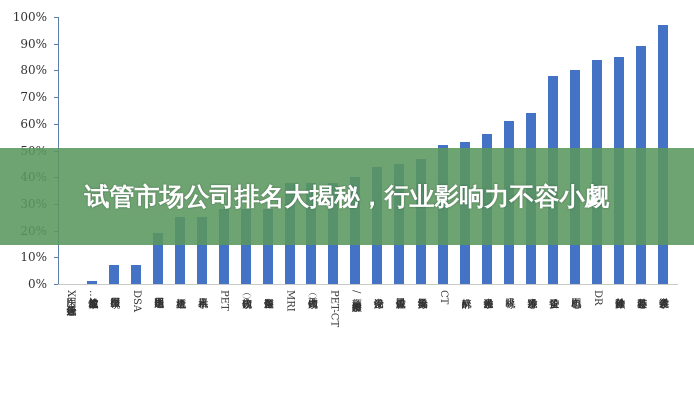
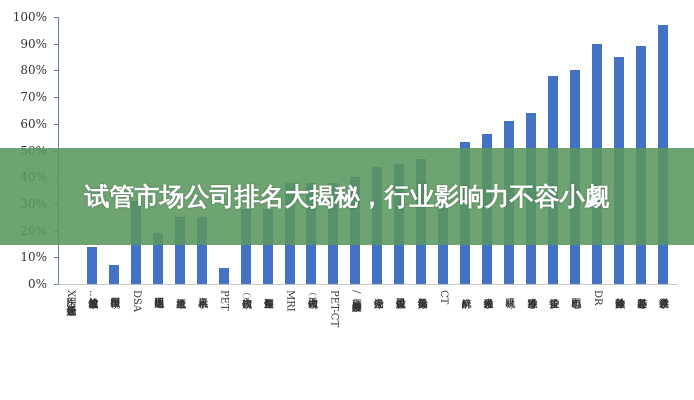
放射性核素成像…: 1% -> 14%
DSA: 7% -> 31%
PET: 28% -> 6%
CT: 52% -> 37%
DR: 84% -> 90%
